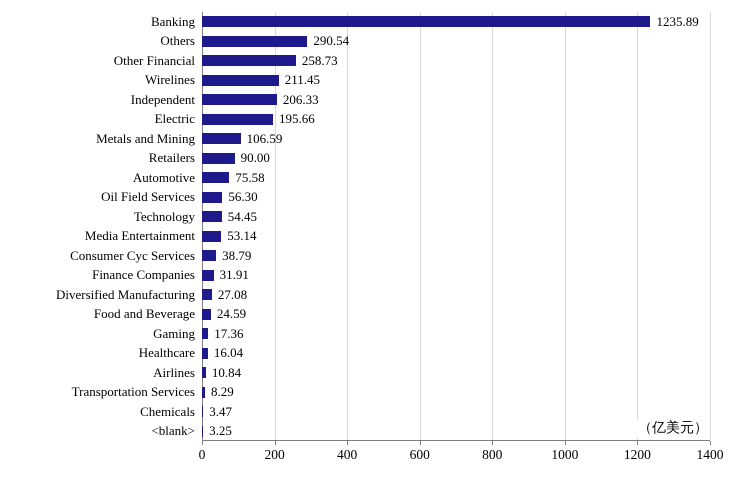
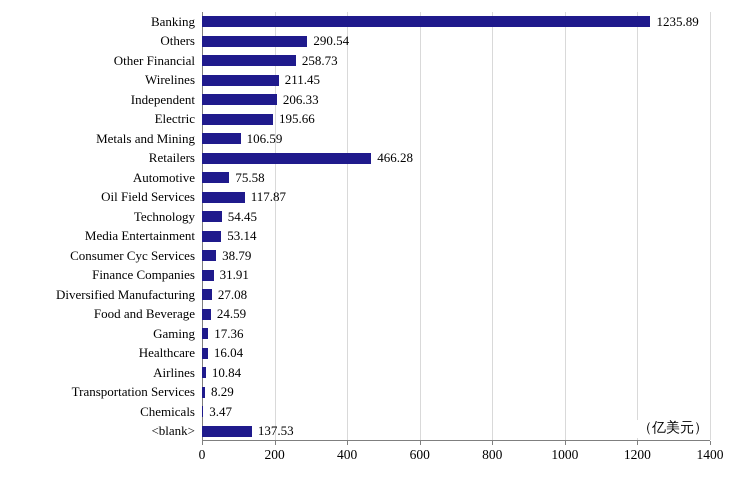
Retailers: 90.00 -> 466.28
Oil Field Services: 56.30 -> 117.87
<blank>: 3.25 -> 137.53
